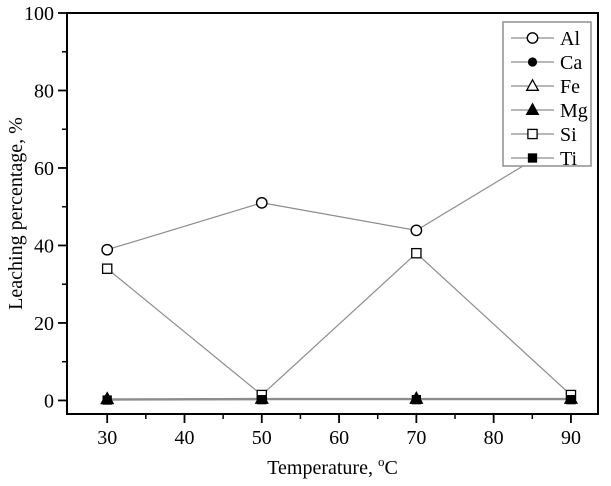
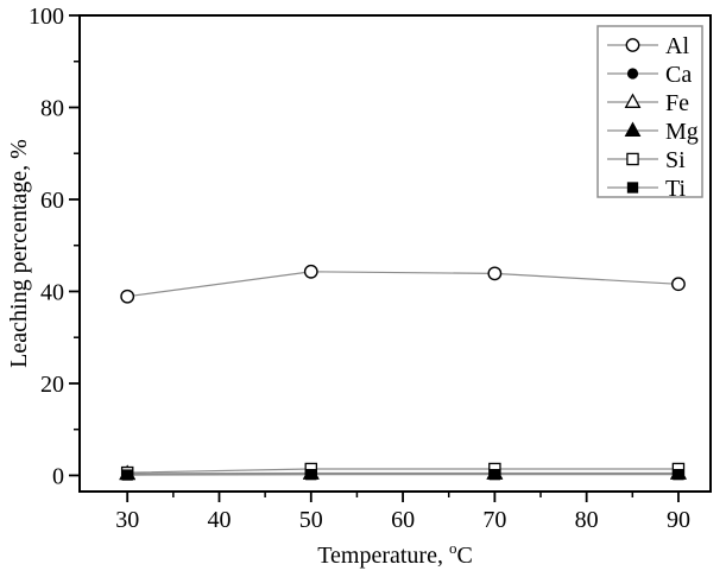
Si/30: 34 -> 1
Al/50: 51 -> 44
Si/70: 38 -> 1
Al/90: 68 -> 42
